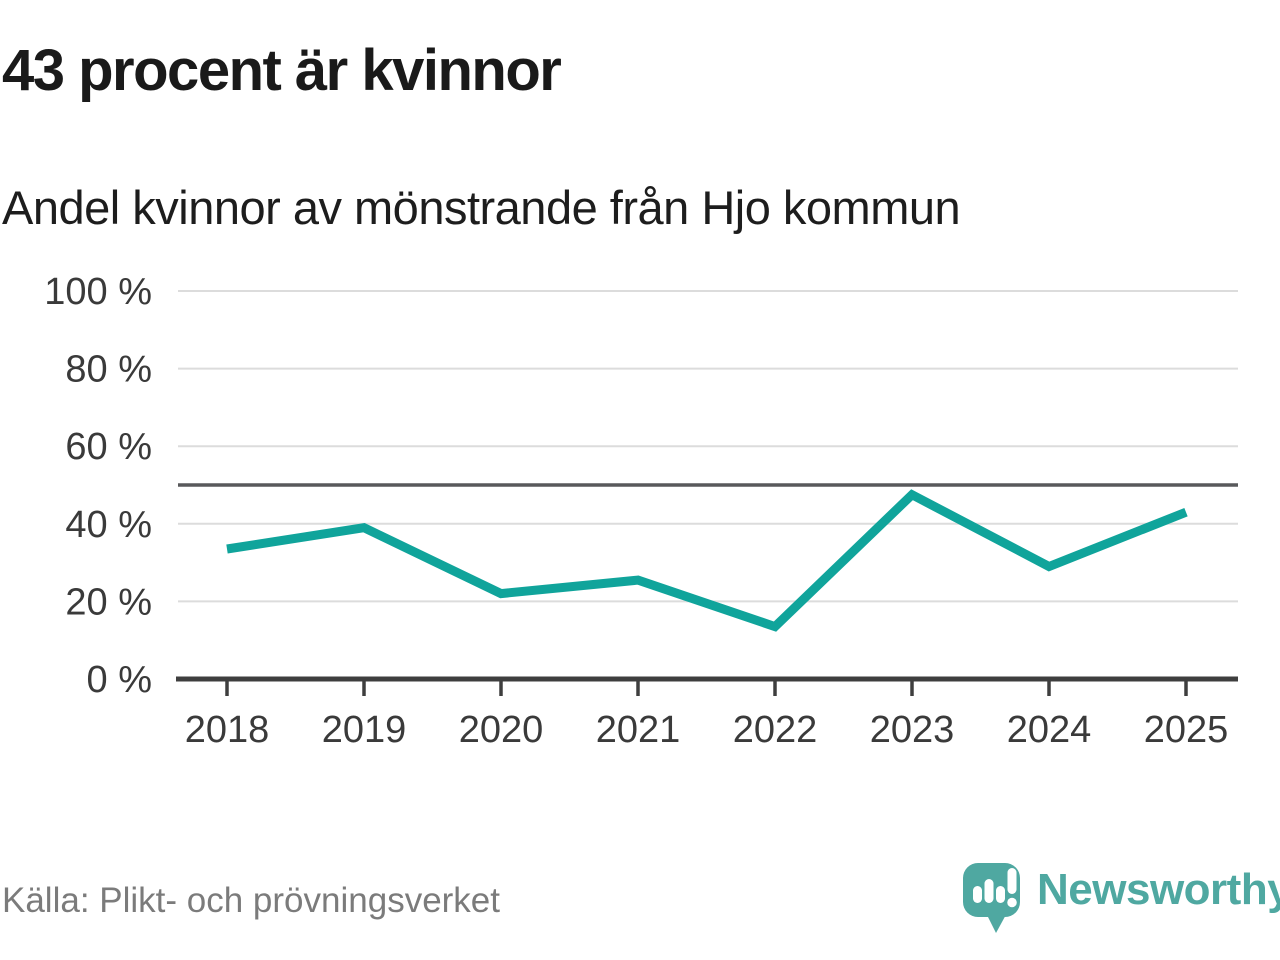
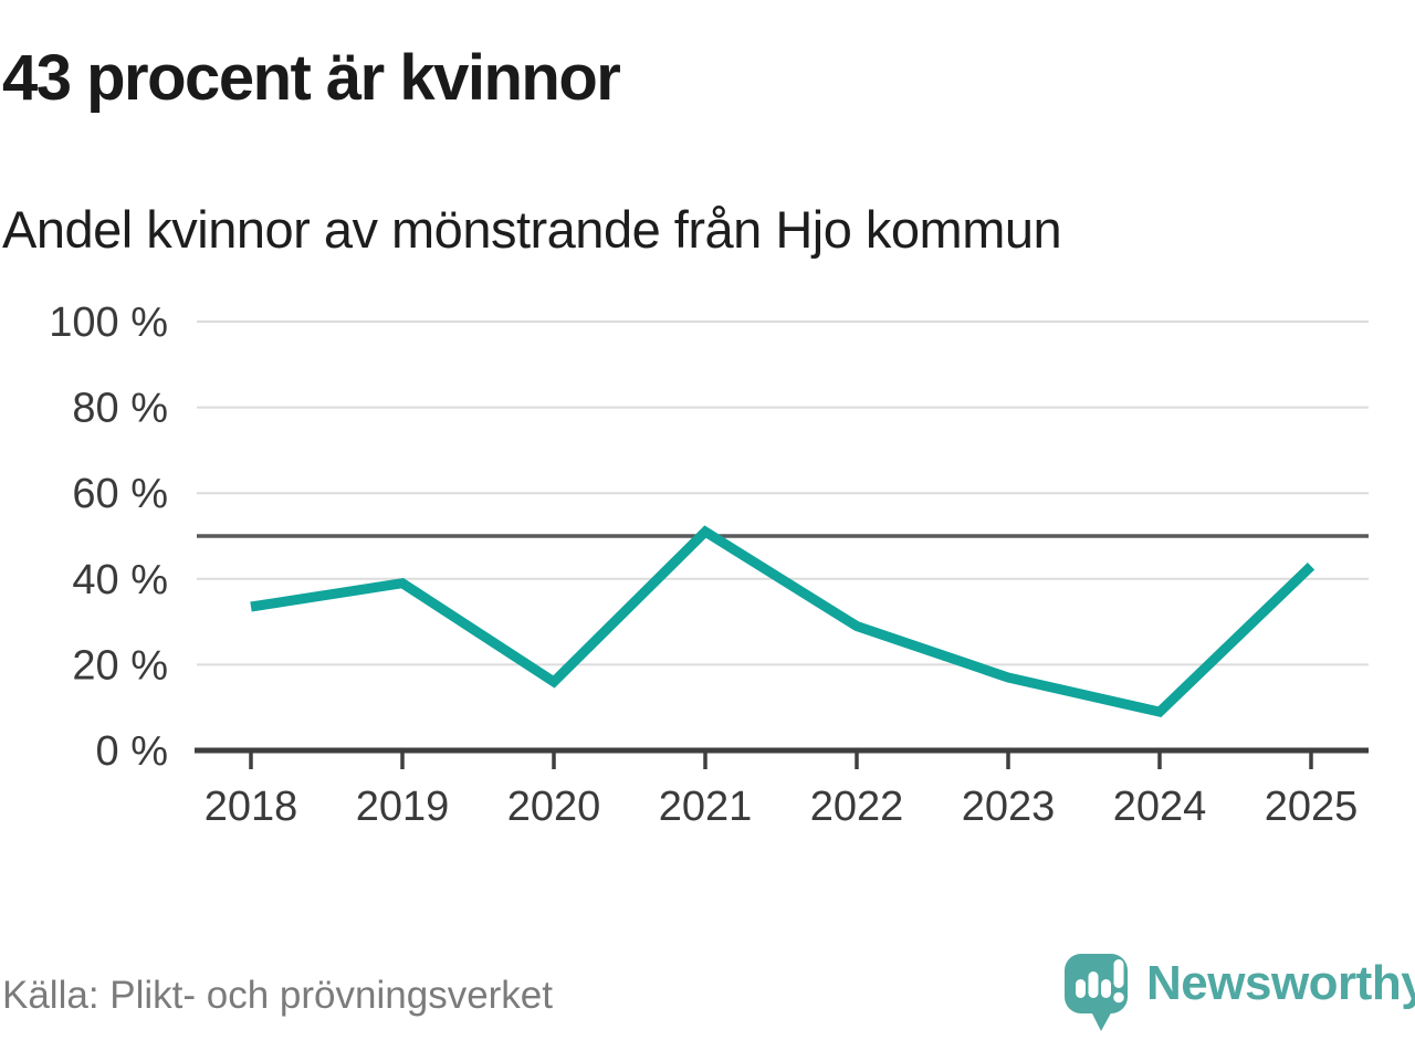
2020: 22% -> 16%
2021: 26% -> 51%
2022: 14% -> 29%
2023: 48% -> 17%
2024: 29% -> 9%
